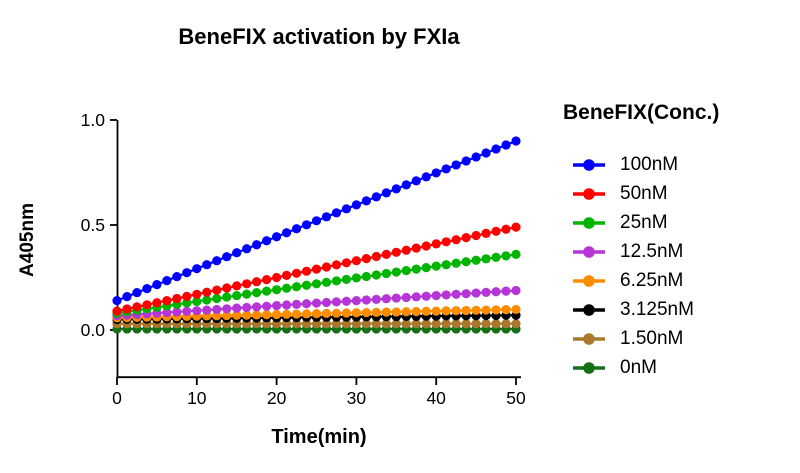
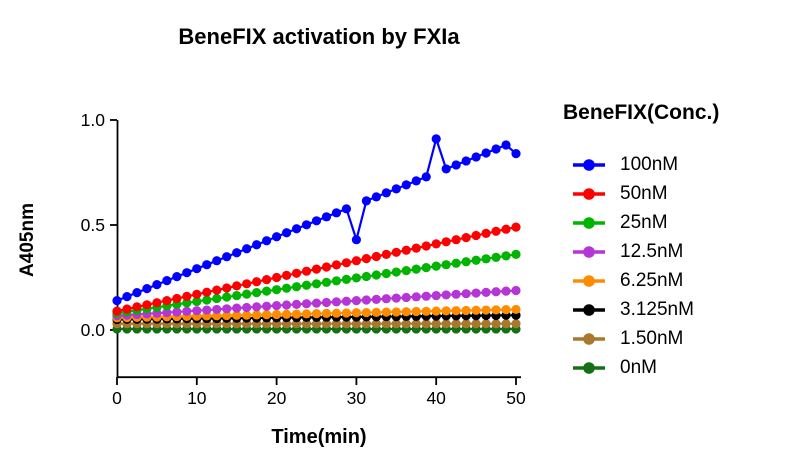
100nM/30: 0.60 -> 0.43
100nM/40: 0.75 -> 0.91
100nM/50: 0.90 -> 0.84
